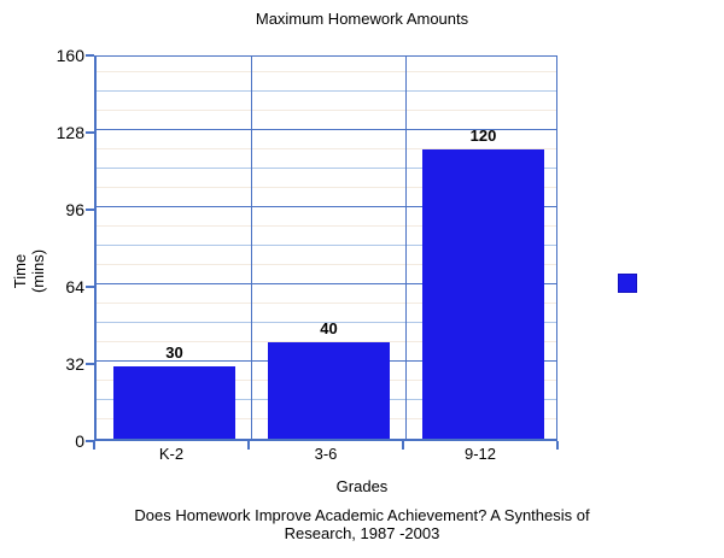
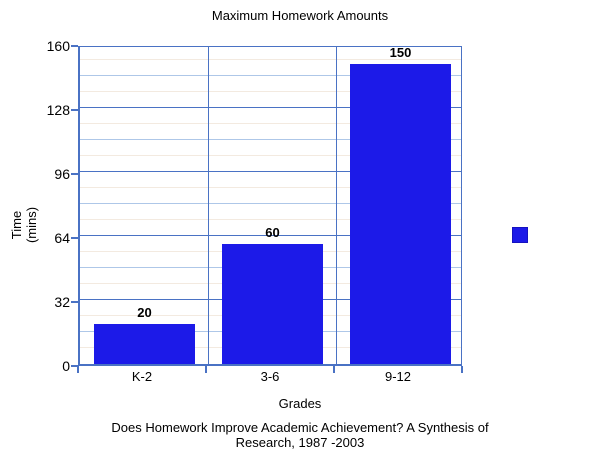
K-2: 30 -> 20
3-6: 40 -> 60
9-12: 120 -> 150
